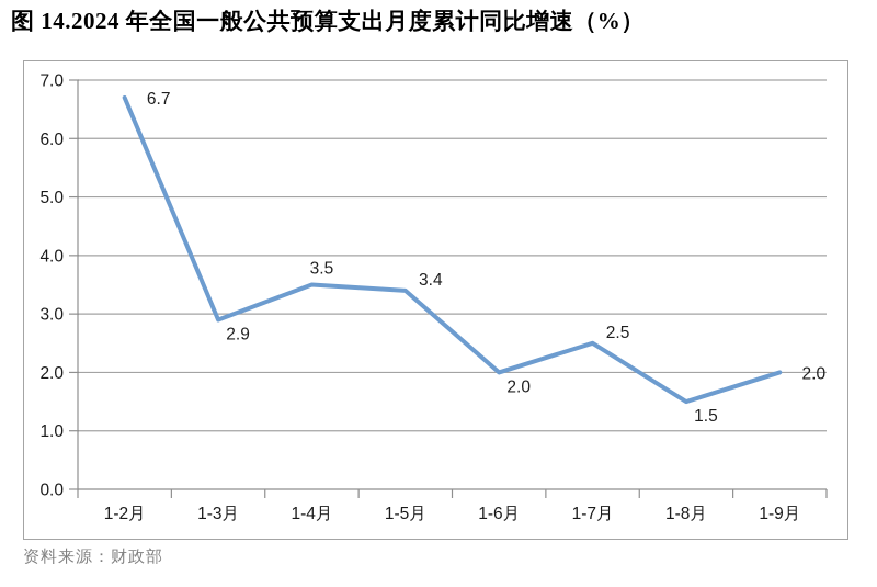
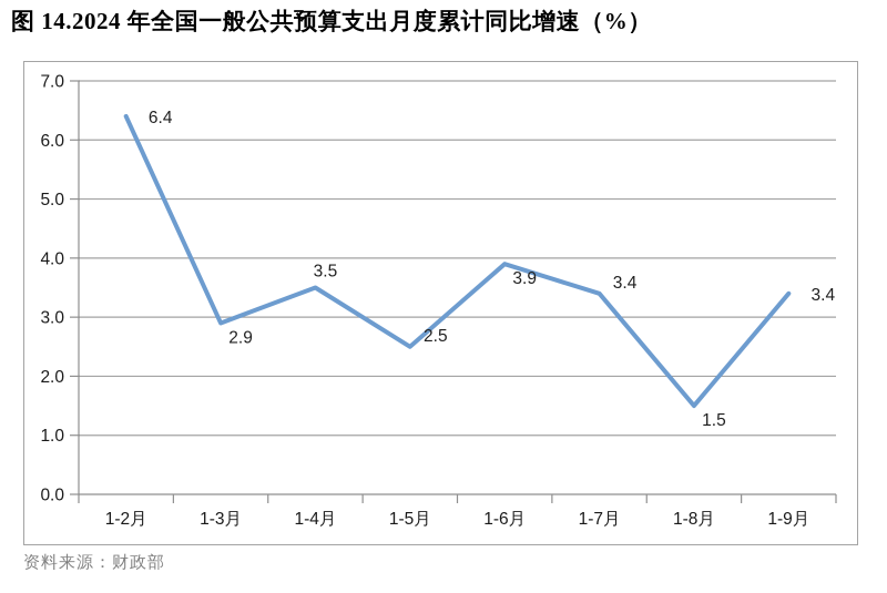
1-2月: 6.7 -> 6.4
1-5月: 3.4 -> 2.5
1-6月: 2.0 -> 3.9
1-7月: 2.5 -> 3.4
1-9月: 2.0 -> 3.4
